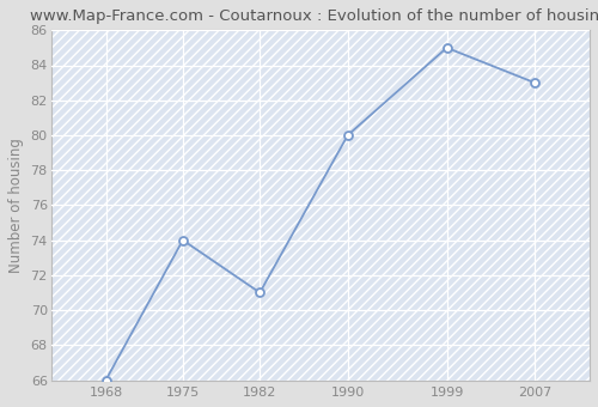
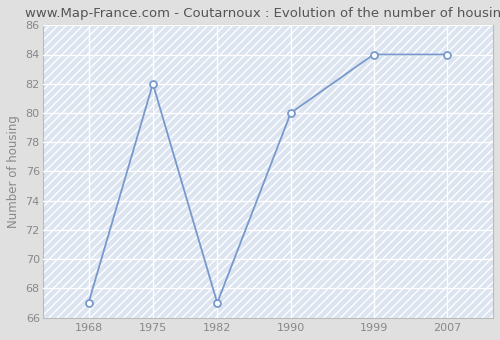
1968: 66 -> 67
1975: 74 -> 82
1982: 71 -> 67
1999: 85 -> 84
2007: 83 -> 84
